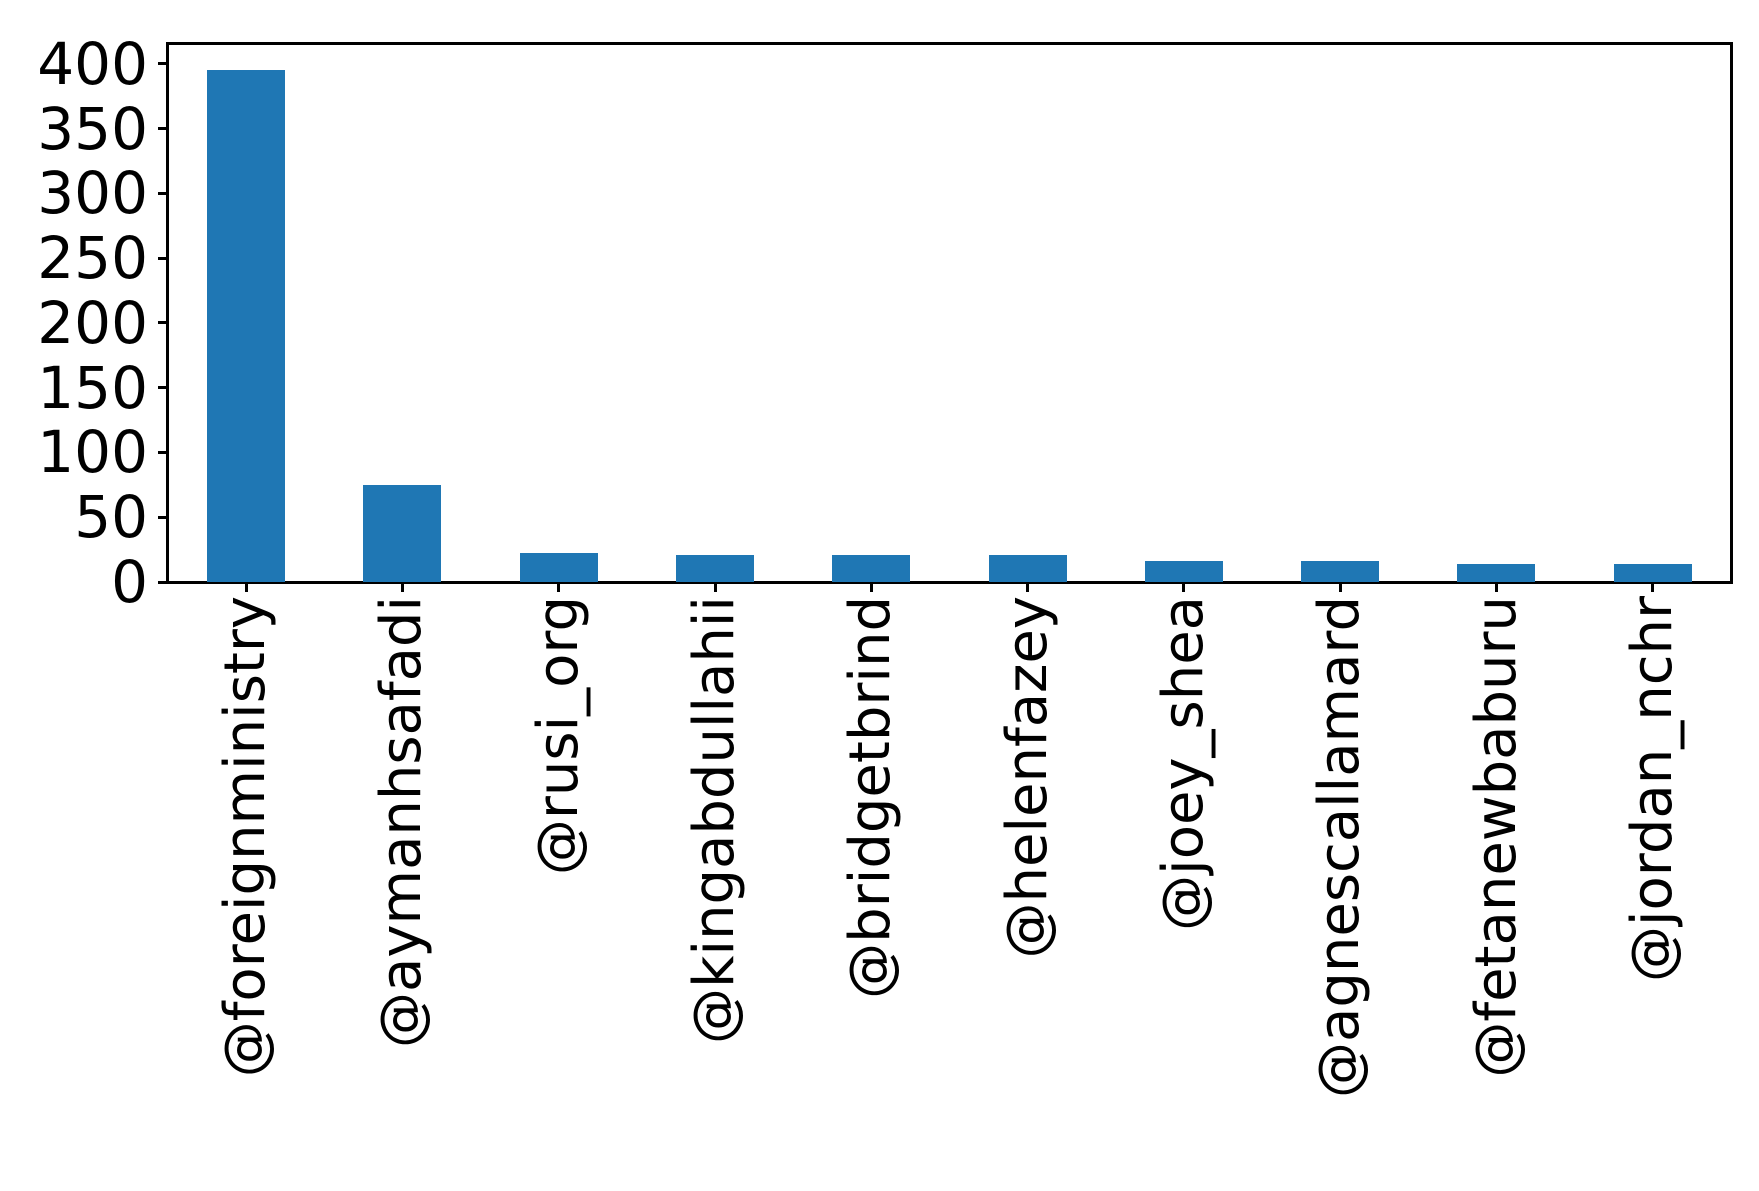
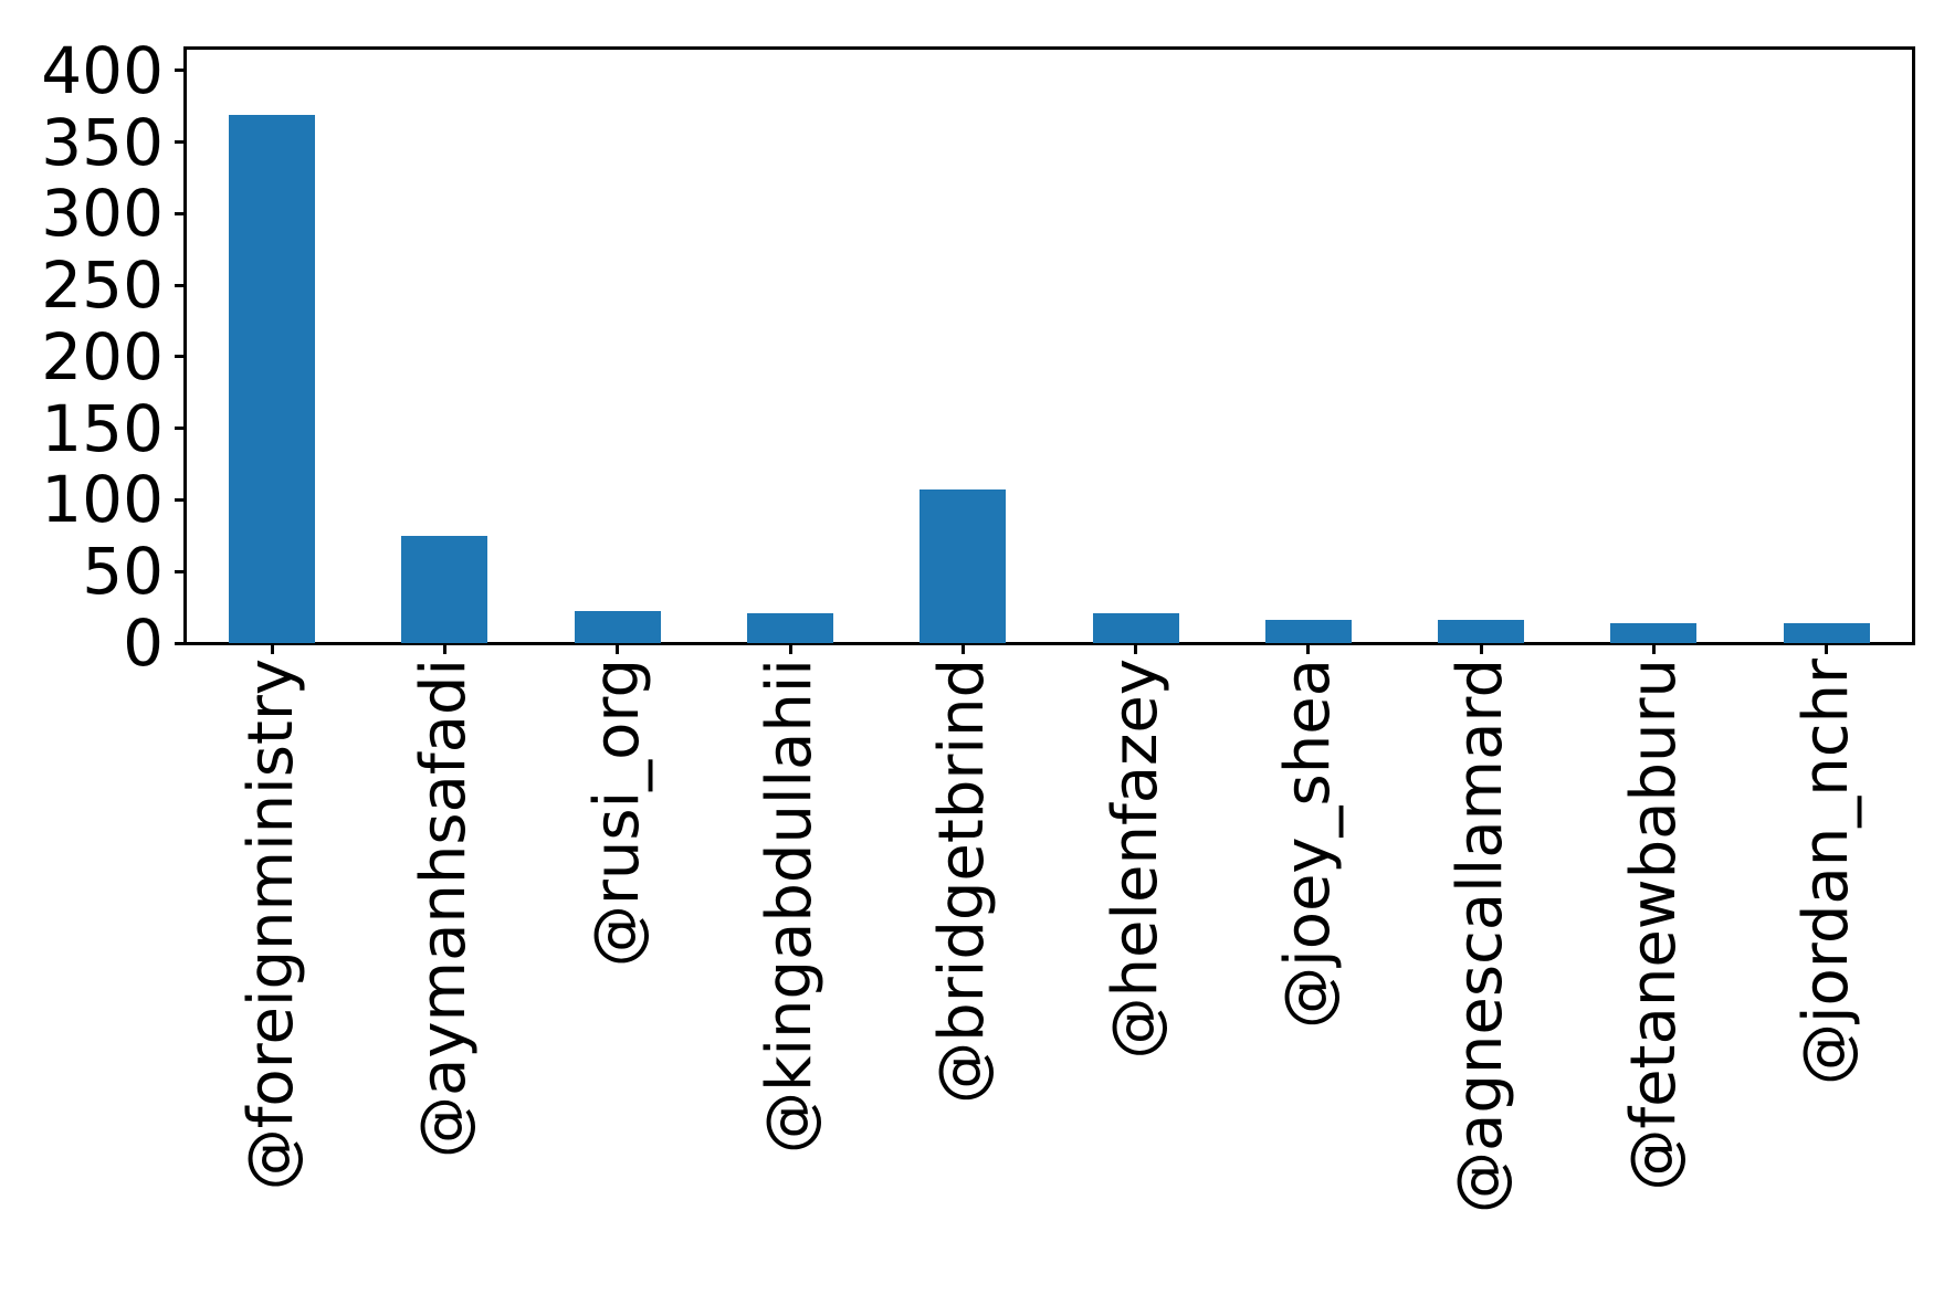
@foreignministry: 395 -> 369
@bridgetbrind: 21 -> 107
